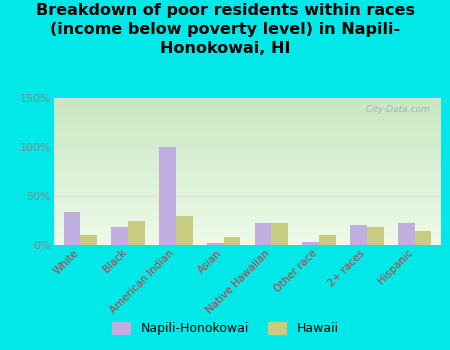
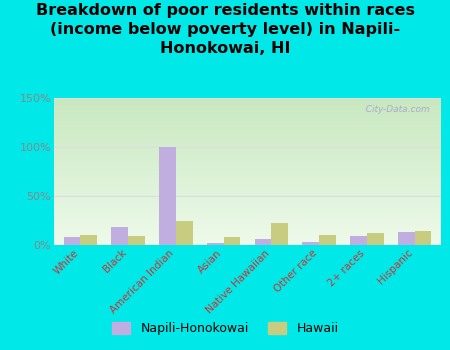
Napili-Honokowai/White: 34% -> 8%
Hawaii/Black: 24% -> 9%
Hawaii/American Indian: 30% -> 24%
Napili-Honokowai/Native Hawaiian: 22% -> 6%
Napili-Honokowai/2+ races: 20% -> 9%
Hawaii/2+ races: 18% -> 12%
Napili-Honokowai/Hispanic: 22% -> 13%
